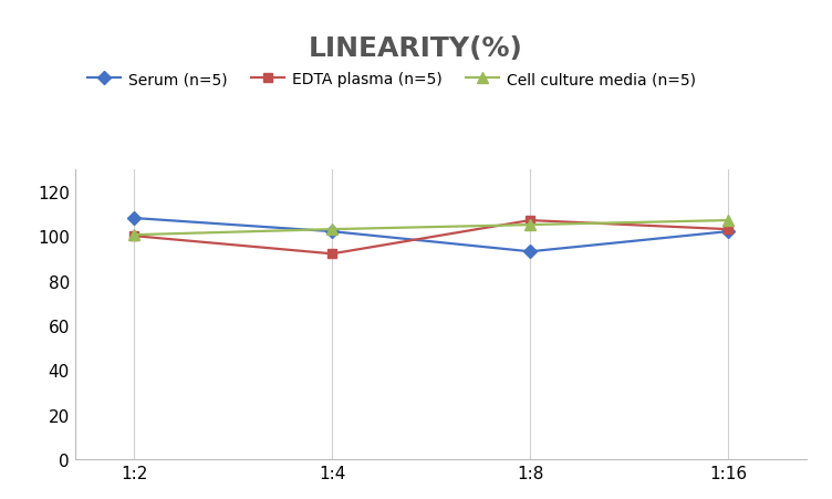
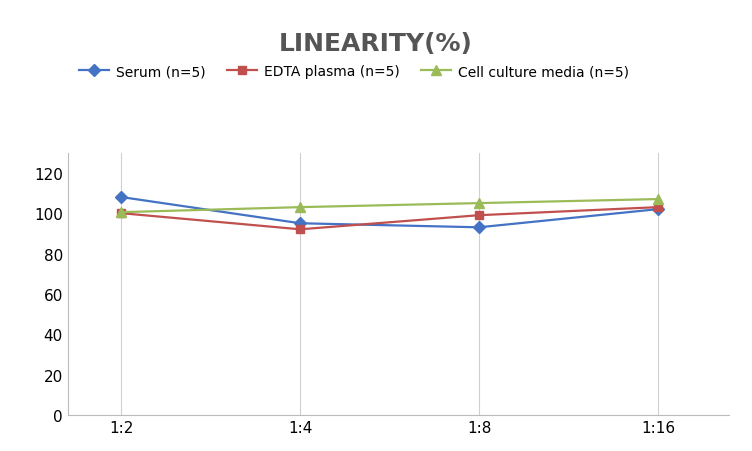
Serum (n=5)/1:4: 102 -> 95
EDTA plasma (n=5)/1:8: 107 -> 99
